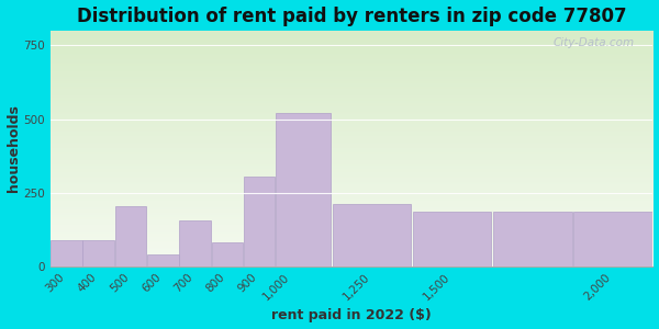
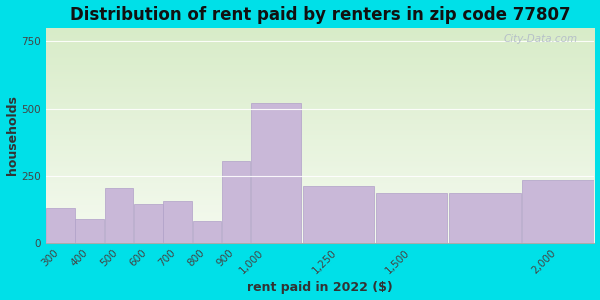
300: 90 -> 130
600: 40 -> 145
2,000: 185 -> 235
